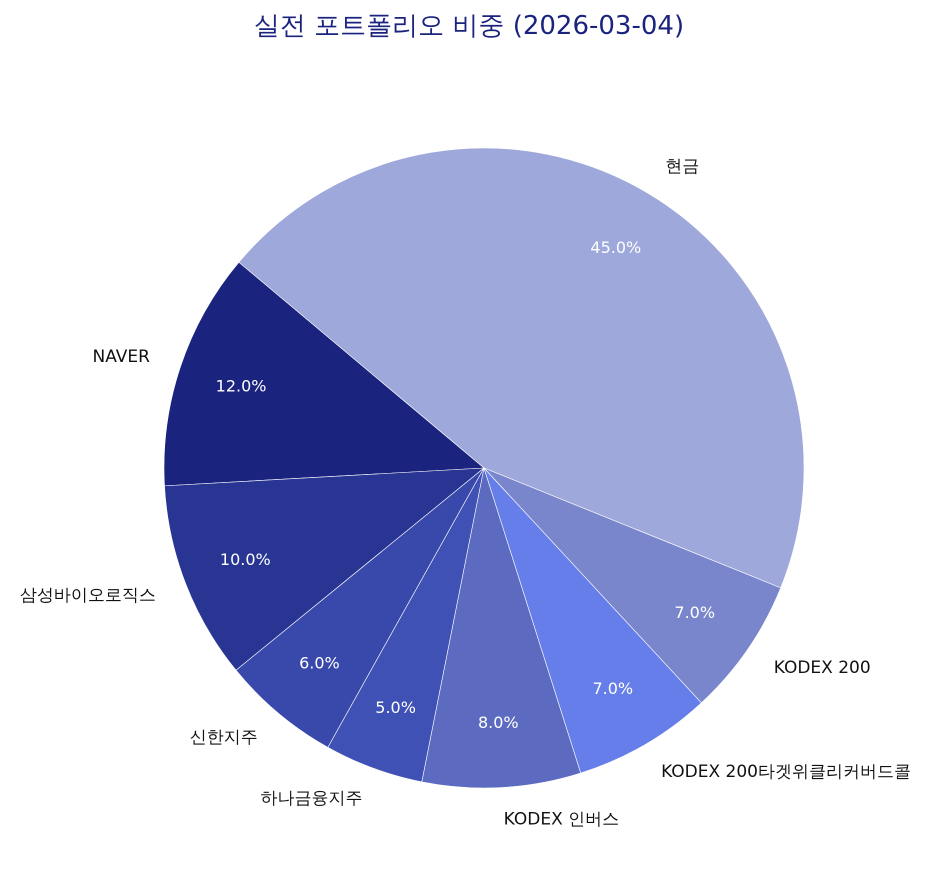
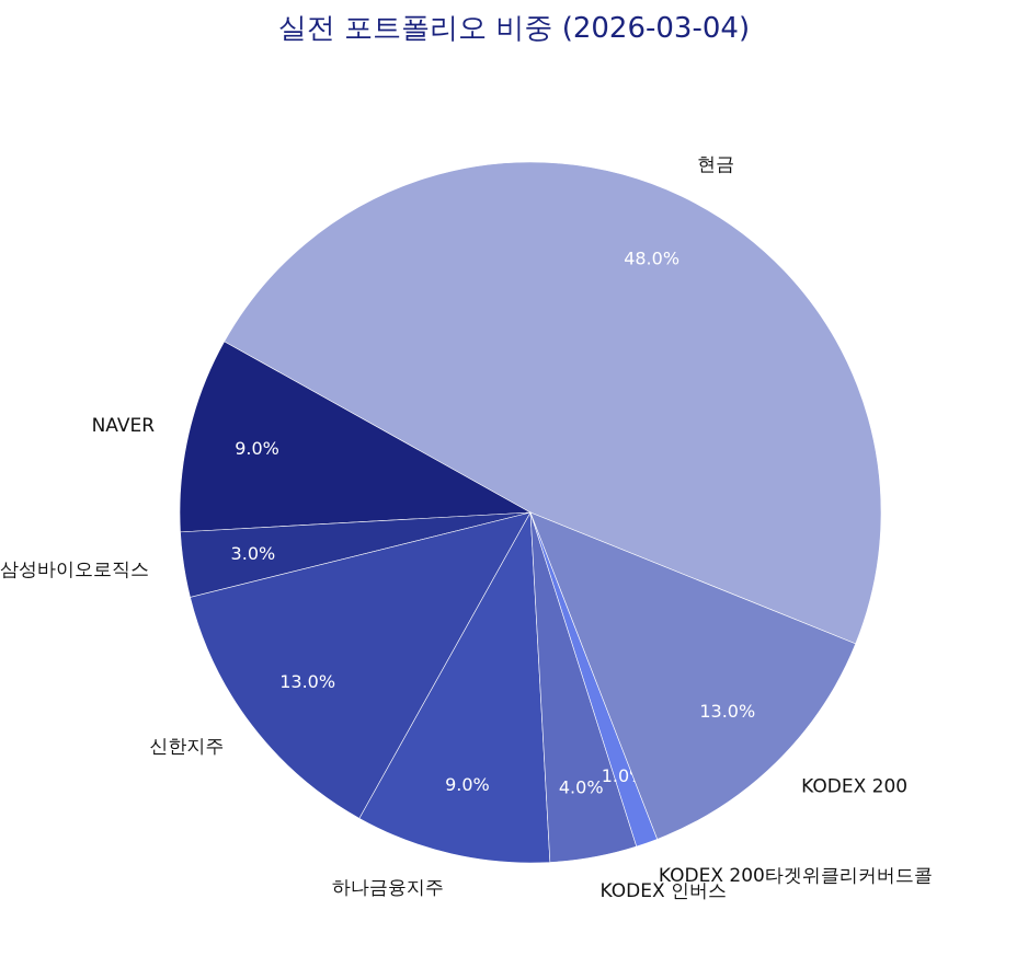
현금: 45.0% -> 48.0%
NAVER: 12.0% -> 9.0%
삼성바이오로직스: 10.0% -> 3.0%
신한지주: 6.0% -> 13.0%
하나금융지주: 5.0% -> 9.0%
KODEX 인버스: 8.0% -> 4.0%
KODEX 200타겟위클리커버드콜: 7.0% -> 1.0%
KODEX 200: 7.0% -> 13.0%
